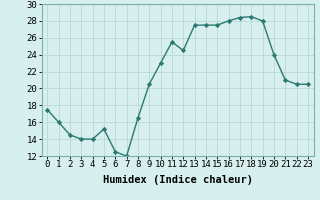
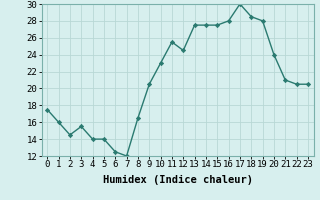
3: 14.0 -> 15.5
5: 15.2 -> 14.0
17: 28.4 -> 30.0
